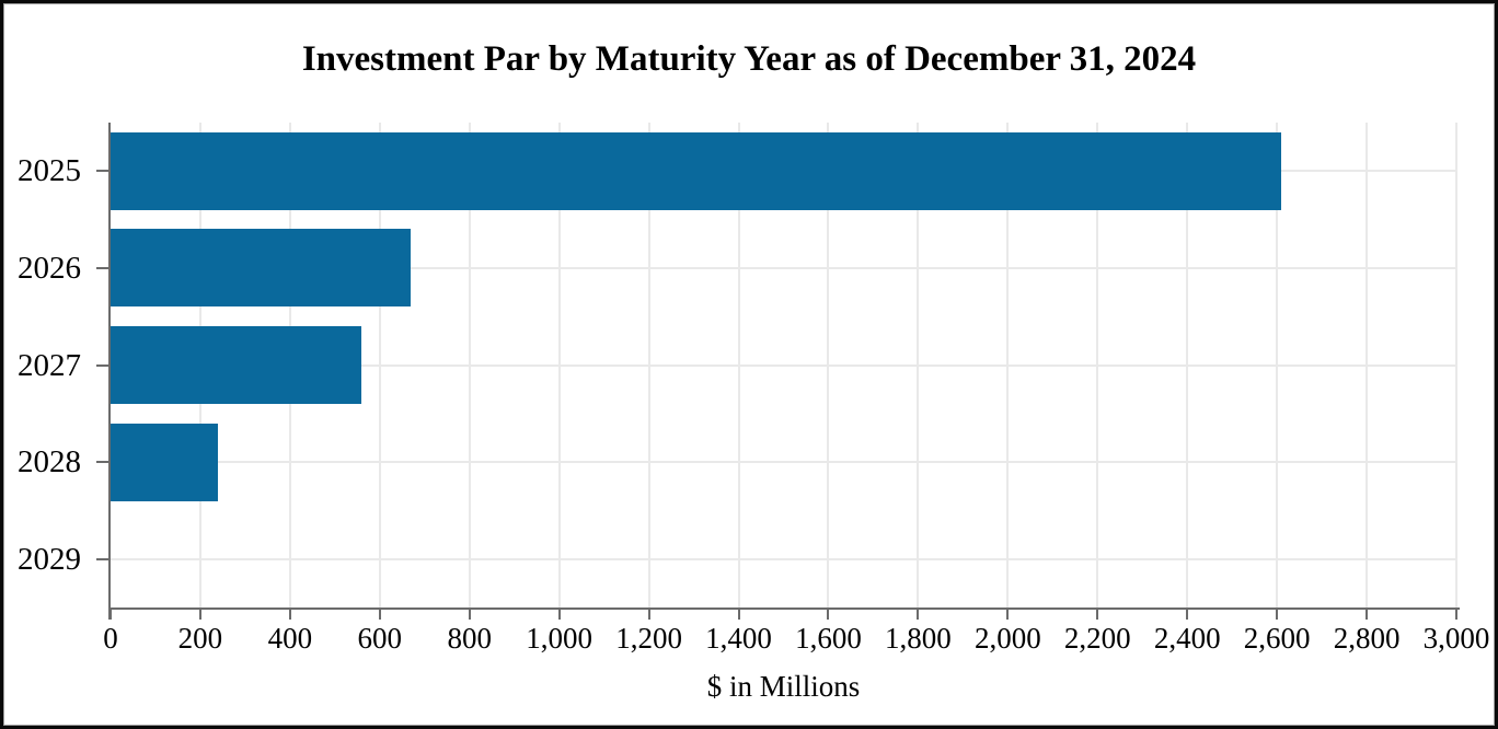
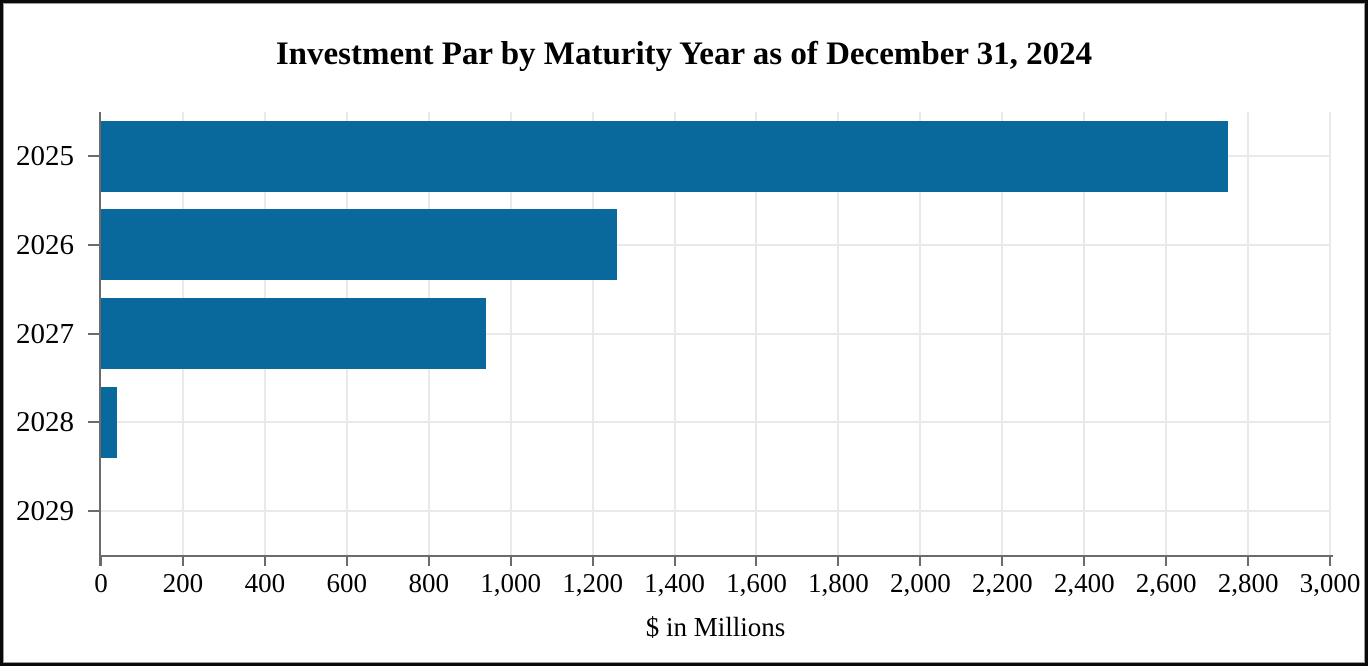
2025: 2610 -> 2750
2026: 670 -> 1260
2027: 560 -> 940
2028: 240 -> 40
